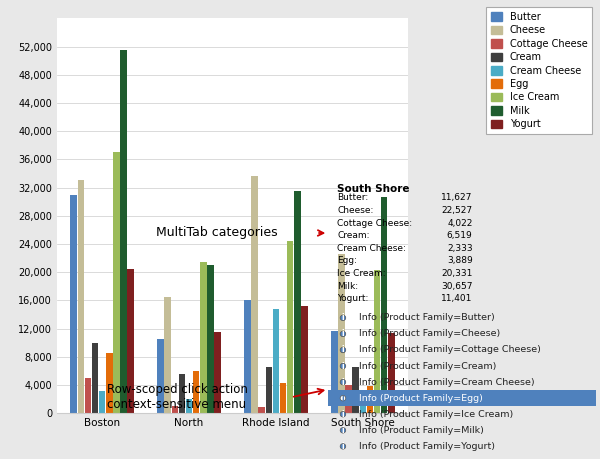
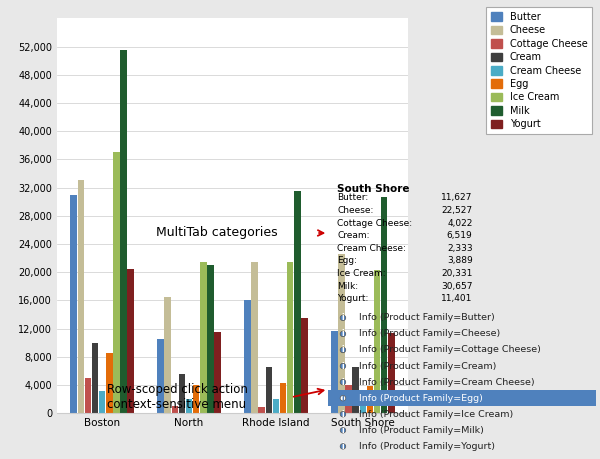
Egg/North: 6,000 -> 4,000
Cheese/Rhode Island: 33,600 -> 21,500
Cream Cheese/Rhode Island: 14,800 -> 2,000
Ice Cream/Rhode Island: 24,400 -> 21,500
Yogurt/Rhode Island: 15,200 -> 13,500
